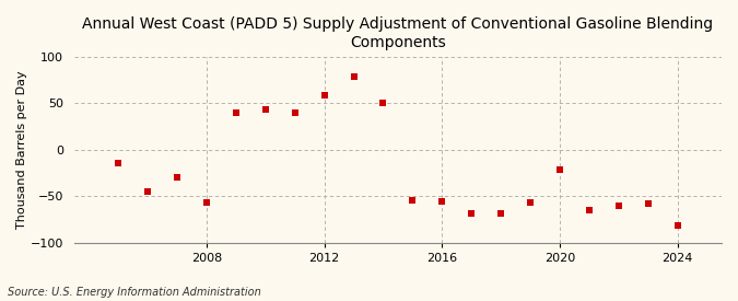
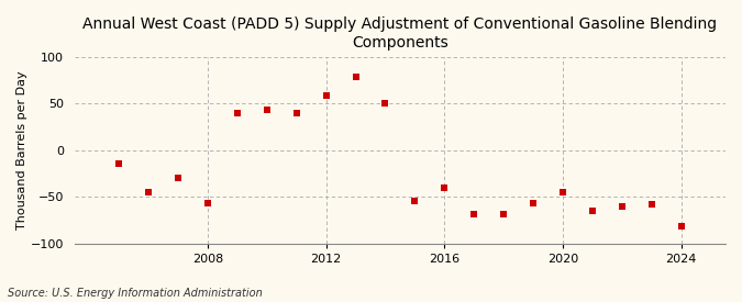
2016: -56 -> -40
2020: -22 -> -45
